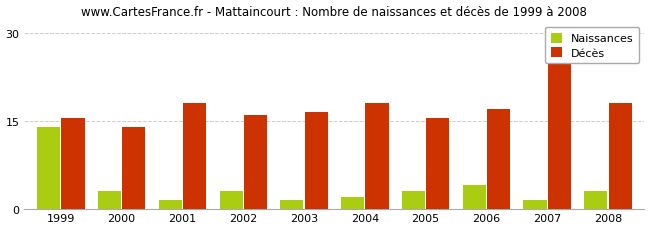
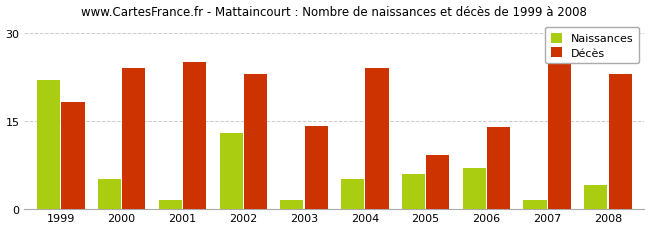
Naissances/1999: 14.0 -> 22.0
Décès/1999: 15.5 -> 18.2
Naissances/2000: 3.0 -> 5.0
Décès/2000: 14.0 -> 24.0
Décès/2001: 18.0 -> 25.0
Naissances/2002: 3.0 -> 13.0
Décès/2002: 16.0 -> 23.0
Décès/2003: 16.5 -> 14.2
Naissances/2004: 2.0 -> 5.0
Décès/2004: 18.0 -> 24.0
Naissances/2005: 3.0 -> 6.0
Décès/2005: 15.5 -> 9.2
Naissances/2006: 4.0 -> 7.0
Décès/2006: 17.0 -> 14.0
Naissances/2008: 3.0 -> 4.0
Décès/2008: 18.0 -> 23.0
